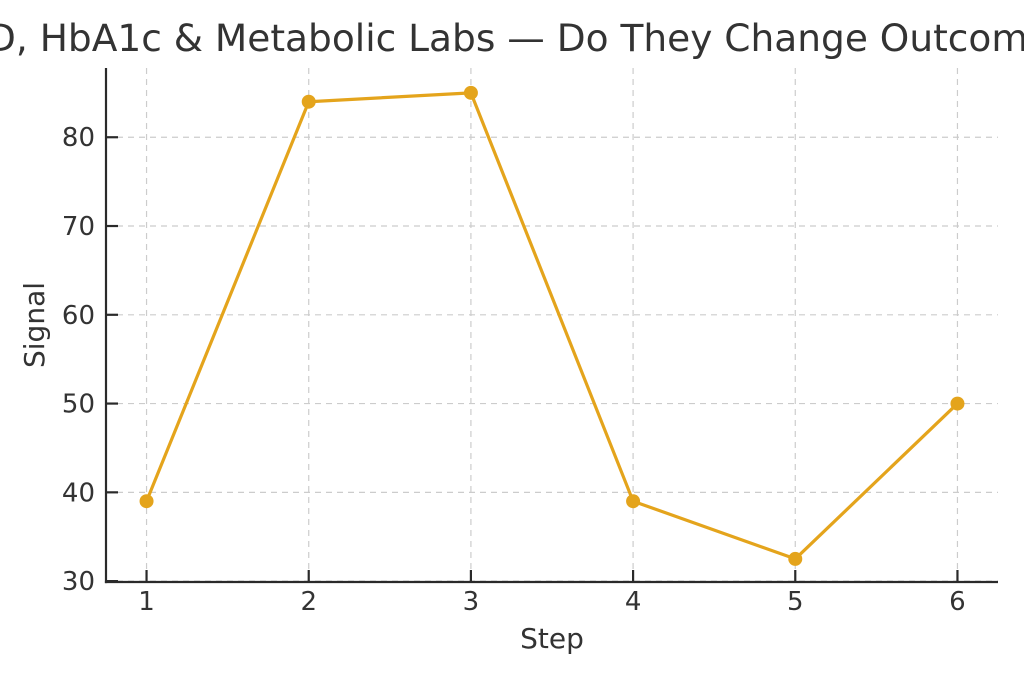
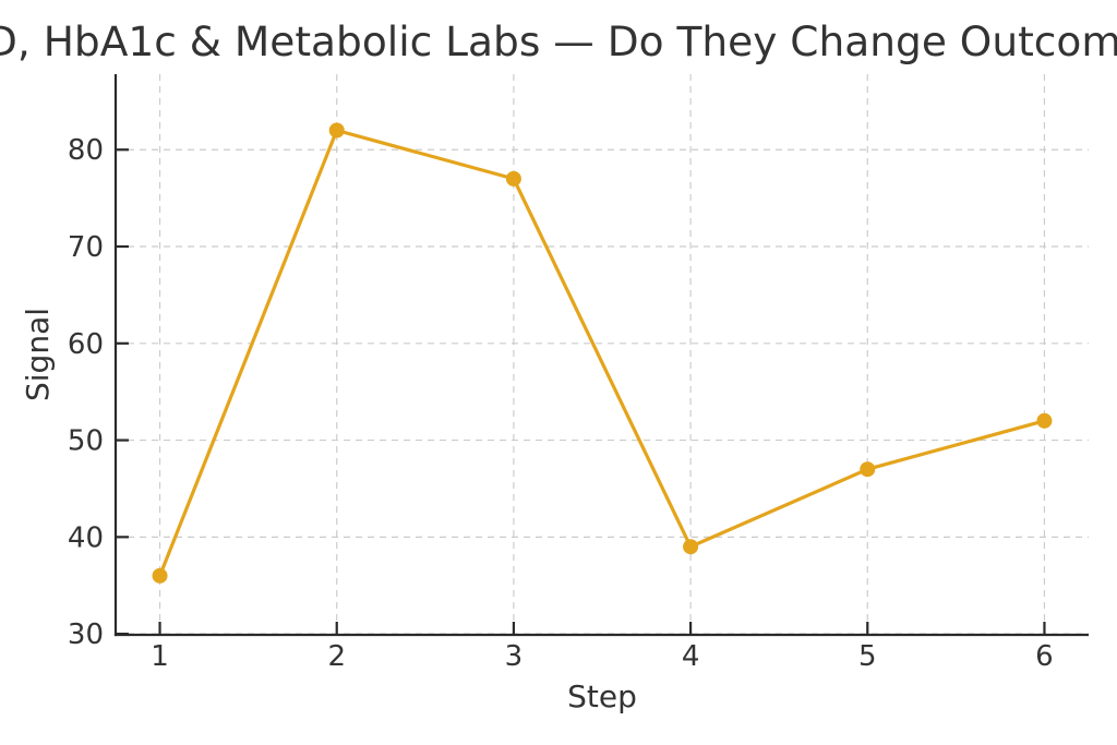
1: 39 -> 36
2: 84 -> 82
3: 85 -> 77
5: 32 -> 47
6: 50 -> 52
